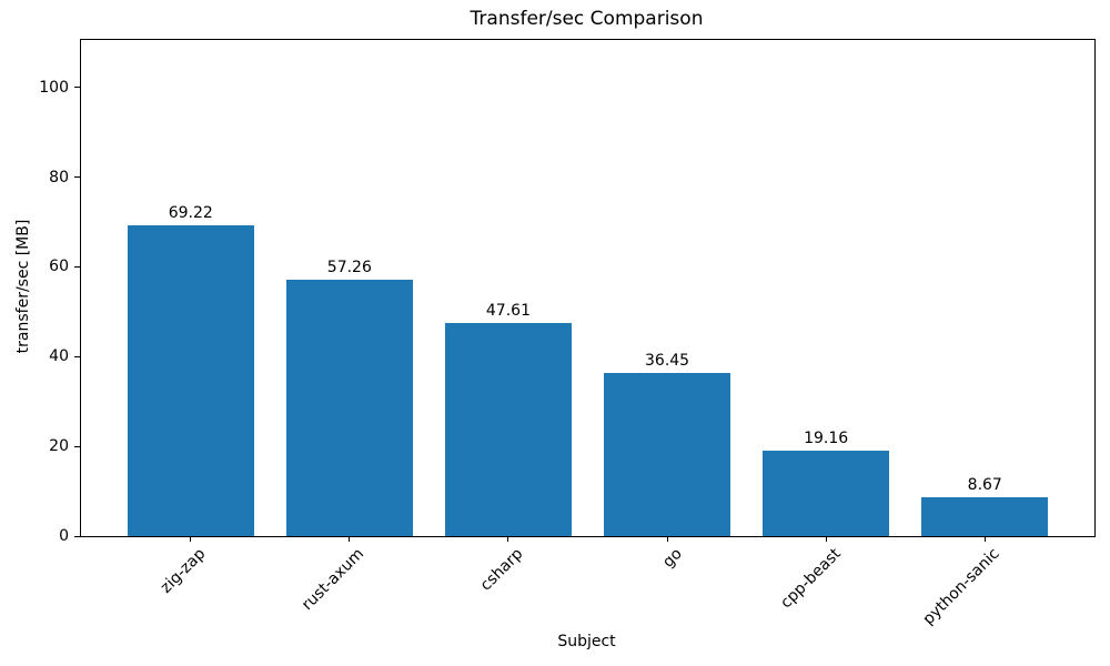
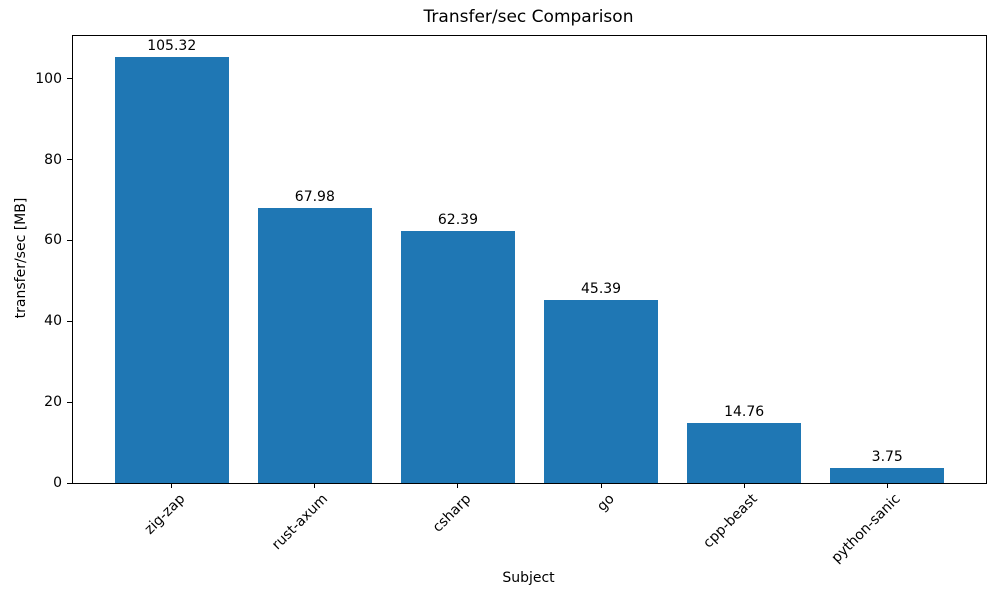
zig-zap: 69.22 -> 105.32
rust-axum: 57.26 -> 67.98
csharp: 47.61 -> 62.39
go: 36.45 -> 45.39
cpp-beast: 19.16 -> 14.76
python-sanic: 8.67 -> 3.75
